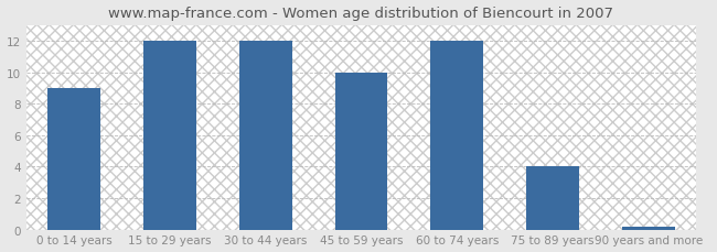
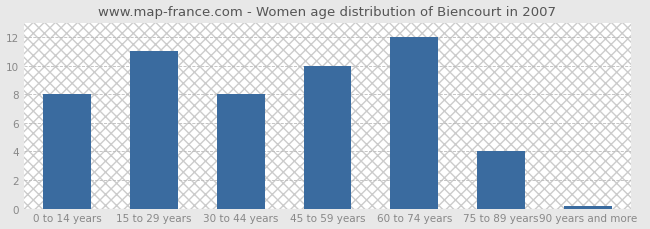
0 to 14 years: 9.0 -> 8.0
15 to 29 years: 12.0 -> 11.0
30 to 44 years: 12.0 -> 8.0
